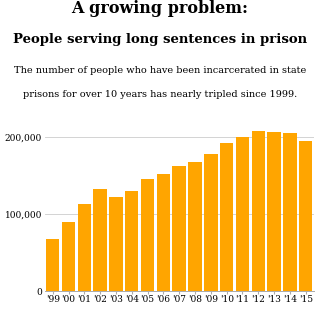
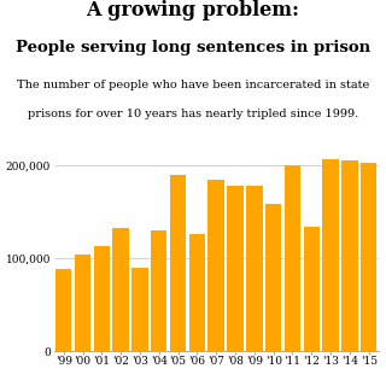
'99: 68,000 -> 88,000
'00: 90,000 -> 104,000
'03: 122,000 -> 90,000
'05: 145,000 -> 190,000
'06: 152,000 -> 126,000
'07: 163,000 -> 184,000
'08: 168,000 -> 178,000
'10: 192,000 -> 158,000
'12: 208,000 -> 134,000
'15: 195,000 -> 202,000
